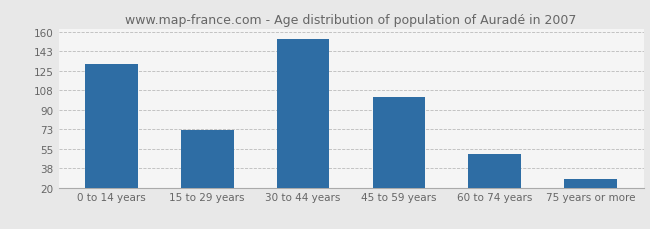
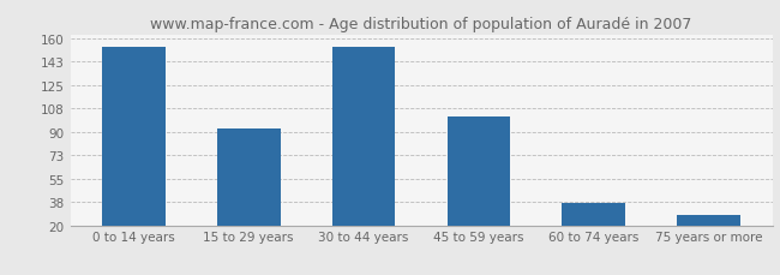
0 to 14 years: 131 -> 154
15 to 29 years: 72 -> 93
60 to 74 years: 50 -> 37
